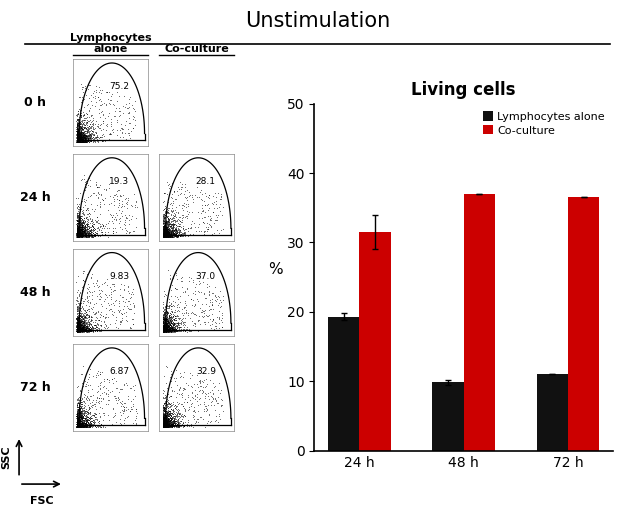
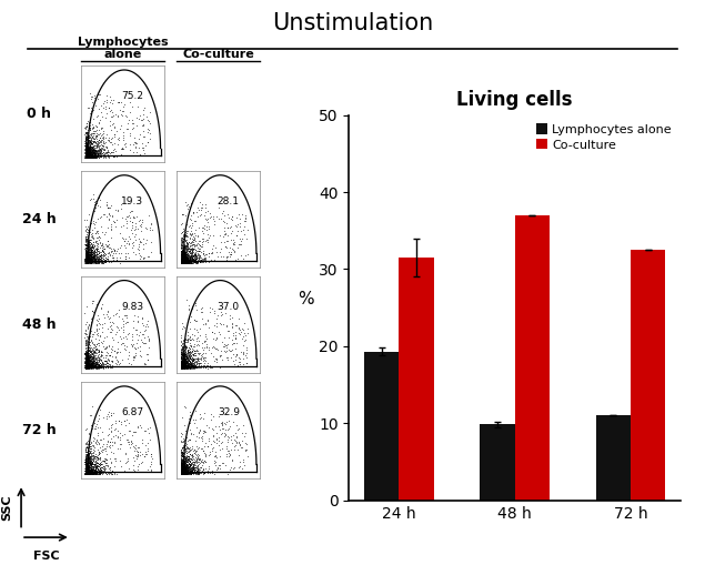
Living cells/Co-culture/72 h: 36.6 -> 32.5
